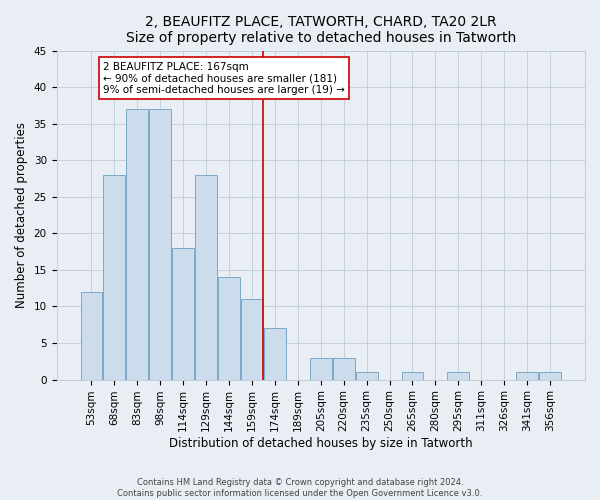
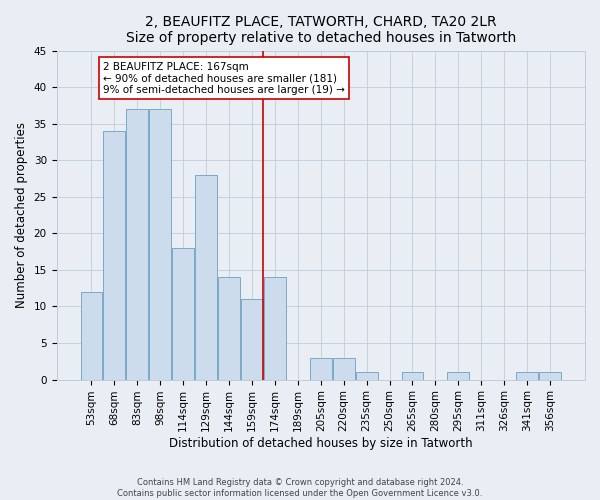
68sqm: 28 -> 34
174sqm: 7 -> 14
